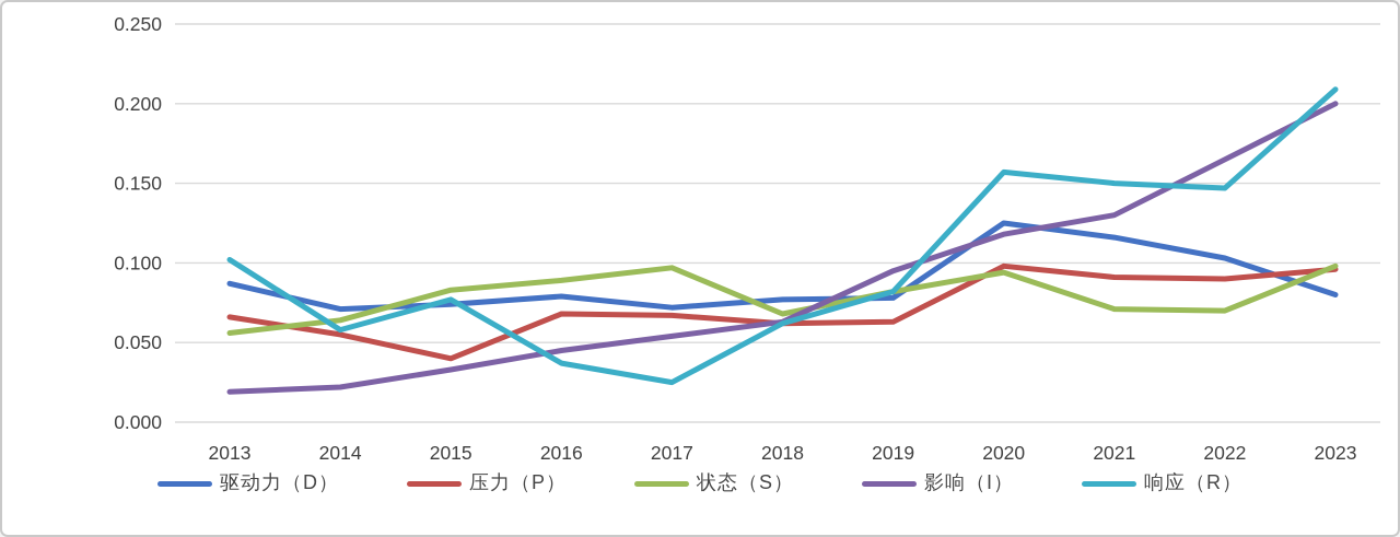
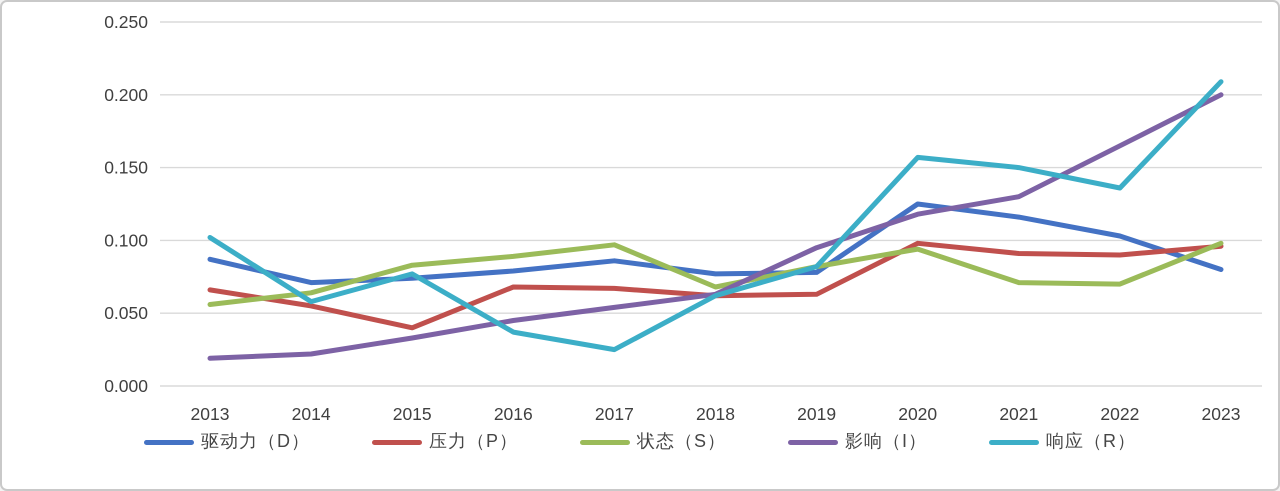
驱动力（D）/2017: 0.072 -> 0.086
响应（R）/2022: 0.147 -> 0.136
